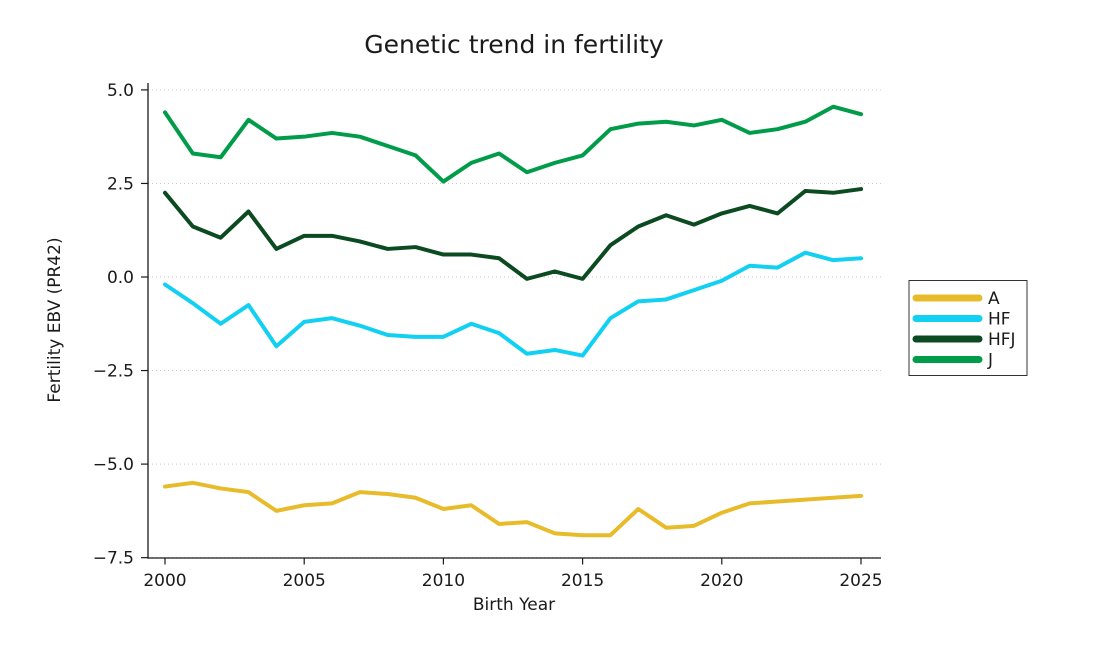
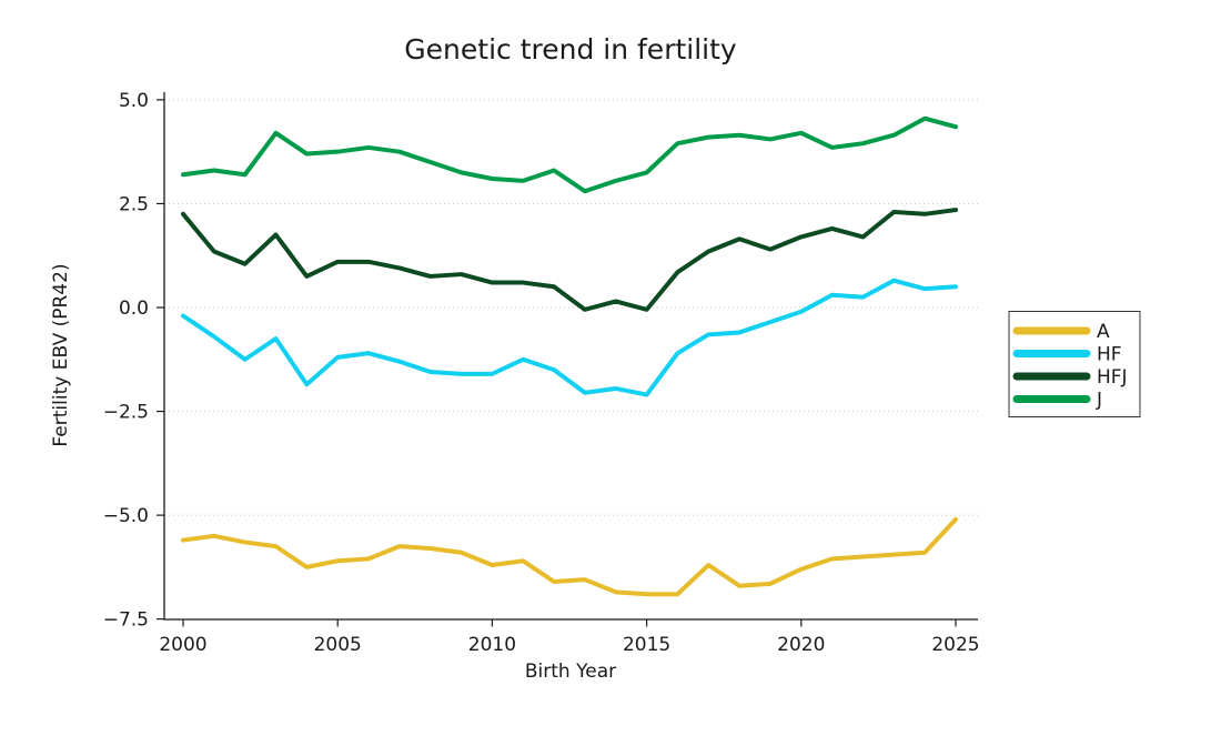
J/2000: 4.4 -> 3.2
J/2010: 2.5 -> 3.1
A/2025: -5.8 -> -5.1
